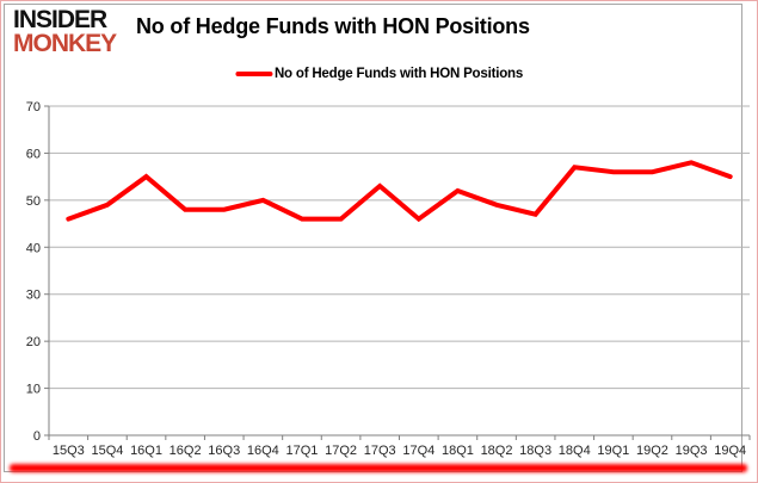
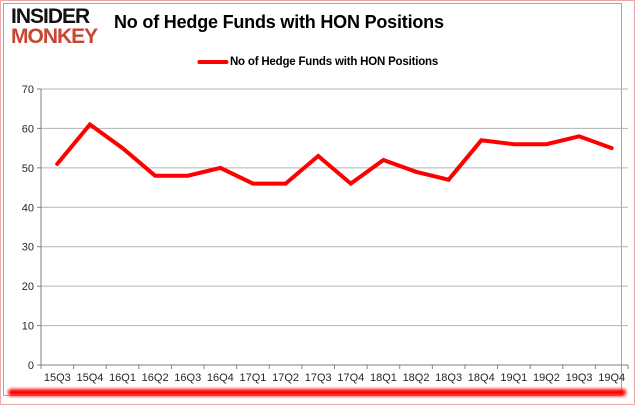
15Q3: 46 -> 51
15Q4: 49 -> 61
